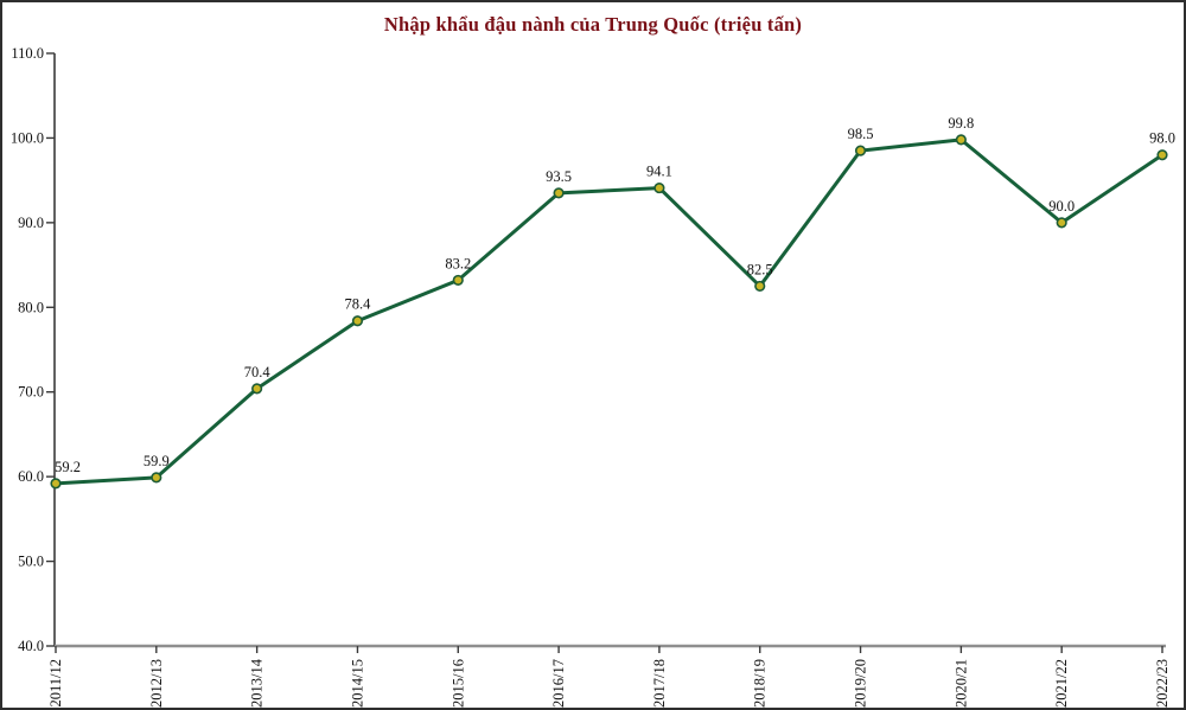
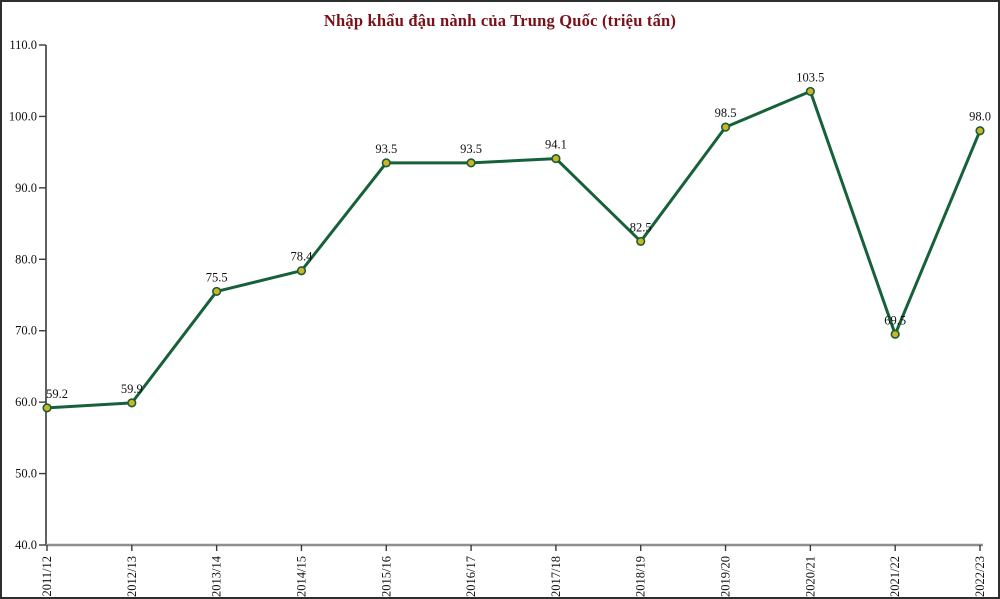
2013/14: 70.4 -> 75.5
2015/16: 83.2 -> 93.5
2020/21: 99.8 -> 103.5
2021/22: 90.0 -> 69.5
